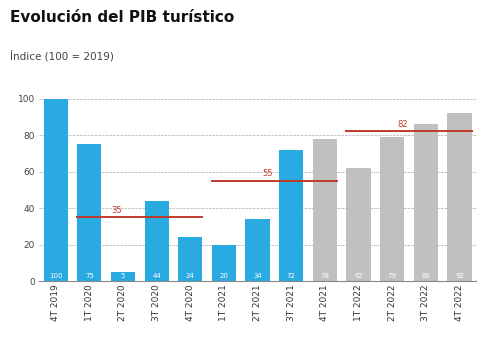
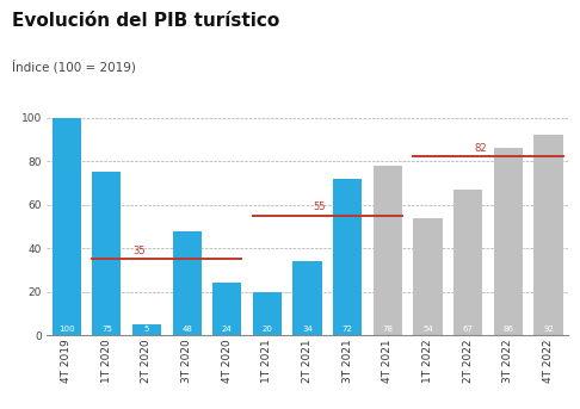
3T 2020: 44 -> 48
1T 2022: 62 -> 54
2T 2022: 79 -> 67
